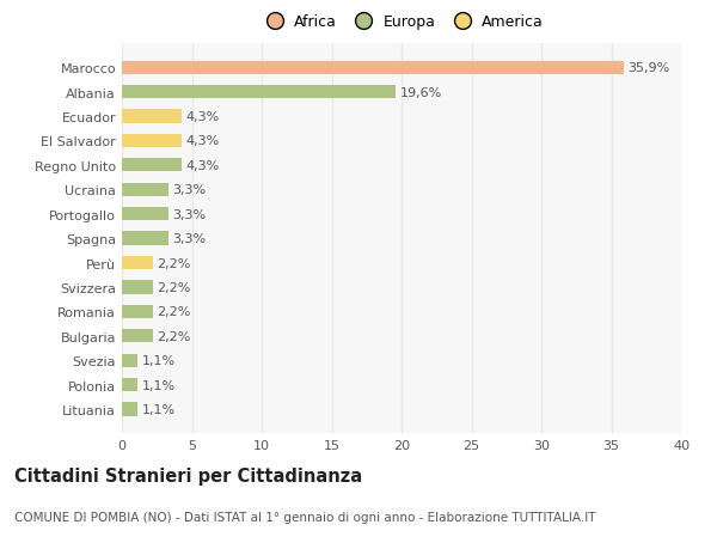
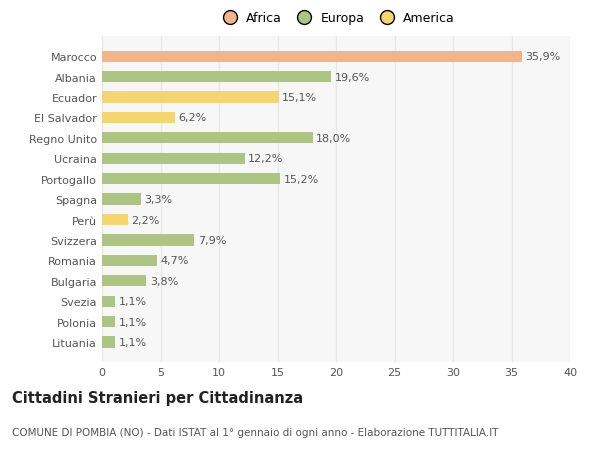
Ecuador: 4,3% -> 15,1%
El Salvador: 4,3% -> 6,2%
Regno Unito: 4,3% -> 18,0%
Ucraina: 3,3% -> 12,2%
Portogallo: 3,3% -> 15,2%
Svizzera: 2,2% -> 7,9%
Romania: 2,2% -> 4,7%
Bulgaria: 2,2% -> 3,8%
